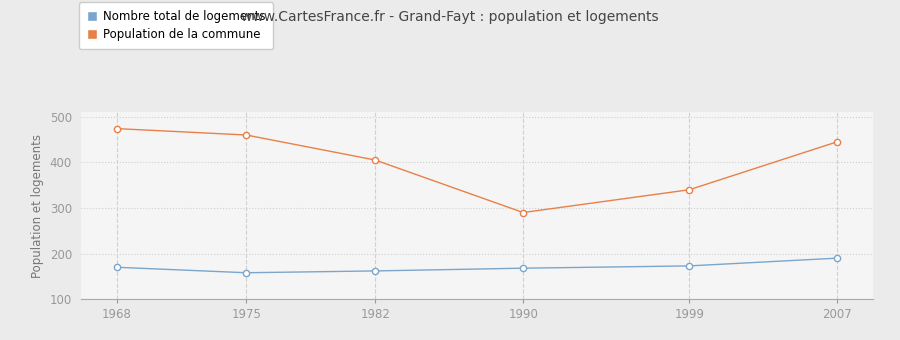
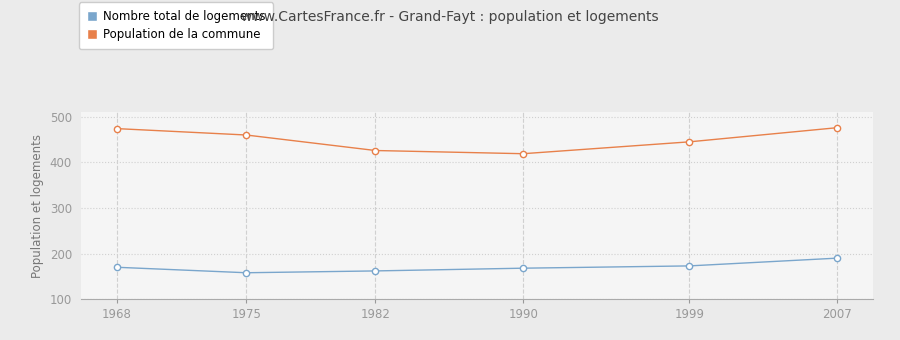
Population de la commune/1982: 405 -> 426
Population de la commune/1990: 290 -> 419
Population de la commune/1999: 340 -> 445
Population de la commune/2007: 445 -> 476
